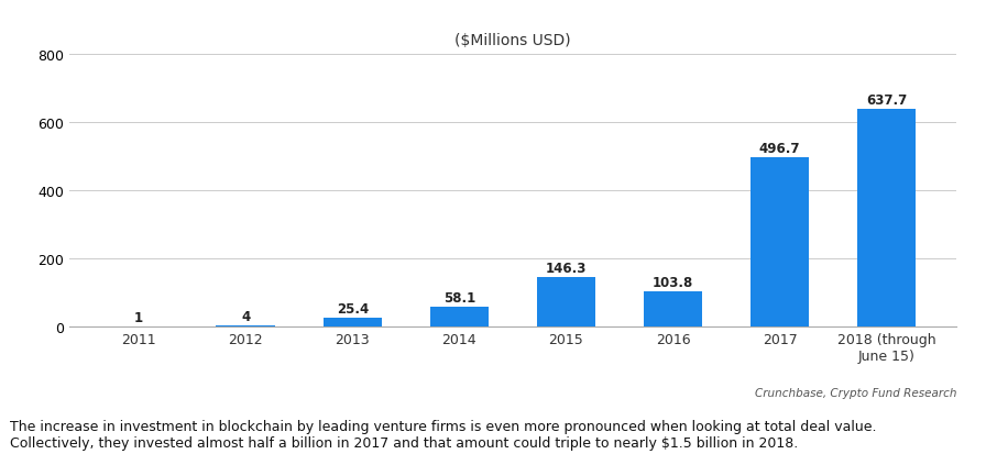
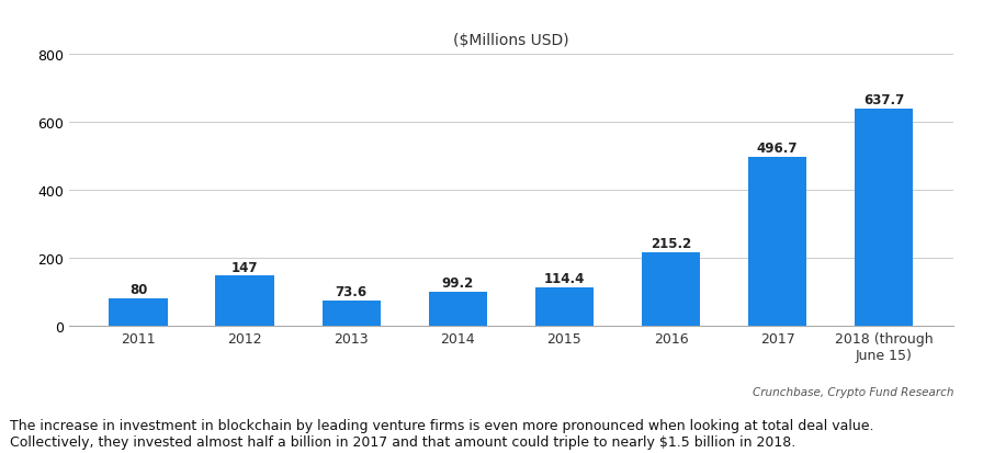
2011: 1 -> 80
2012: 4 -> 147
2013: 25.4 -> 73.6
2014: 58.1 -> 99.2
2015: 146.3 -> 114.4
2016: 103.8 -> 215.2
